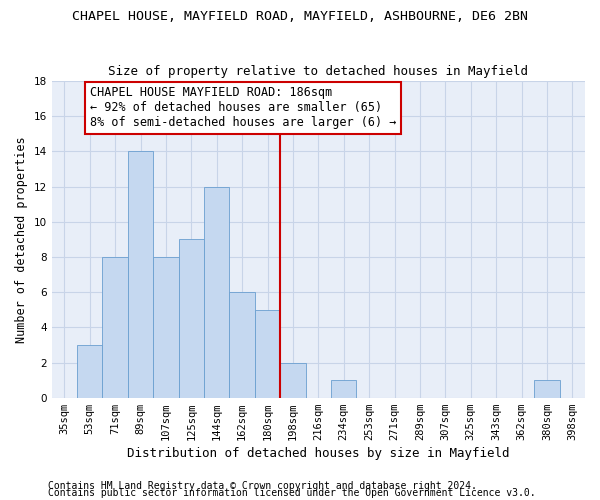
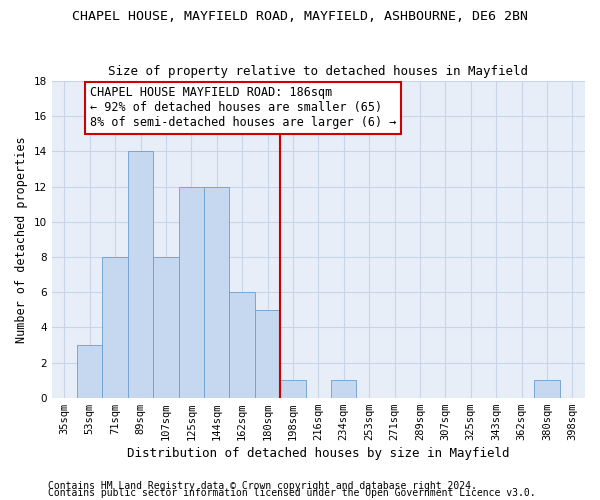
125sqm: 9 -> 12
198sqm: 2 -> 1
